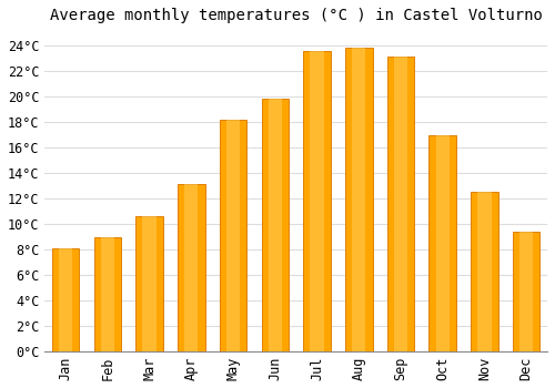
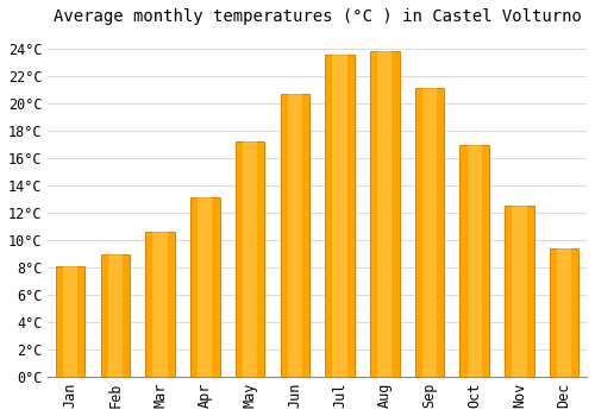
May: 18.1°C -> 17.2°C
Jun: 19.8°C -> 20.7°C
Sep: 23.1°C -> 21.1°C
